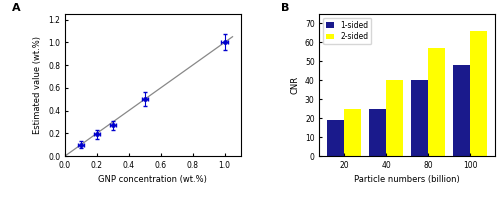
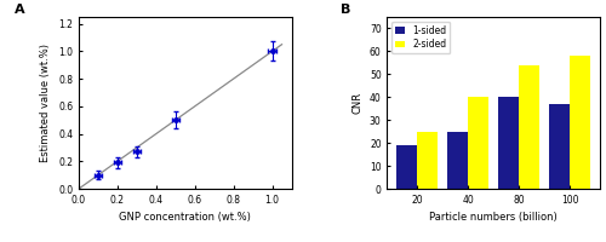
2-sided/80: 57 -> 54
1-sided/100: 48 -> 37
2-sided/100: 66 -> 58
